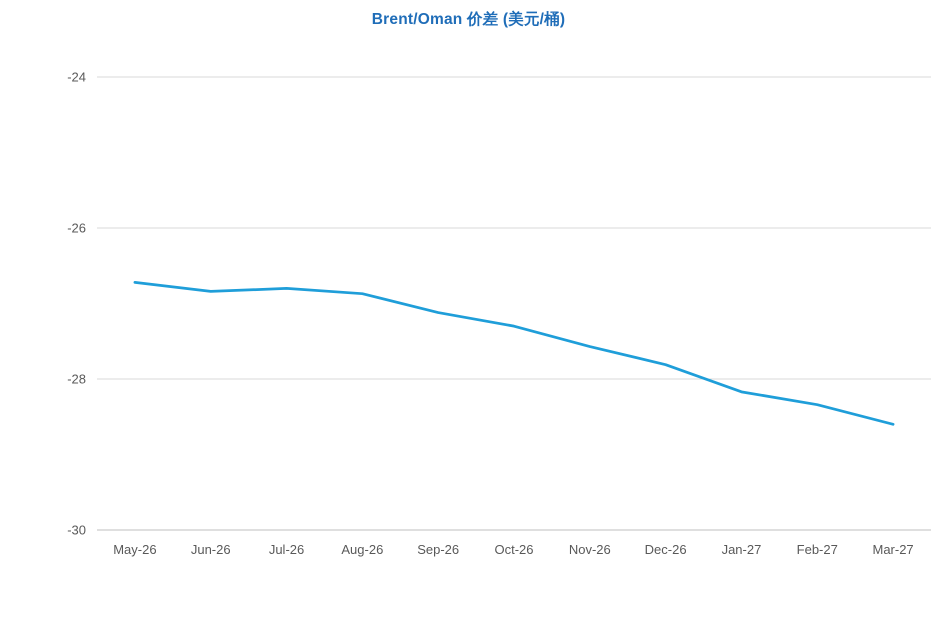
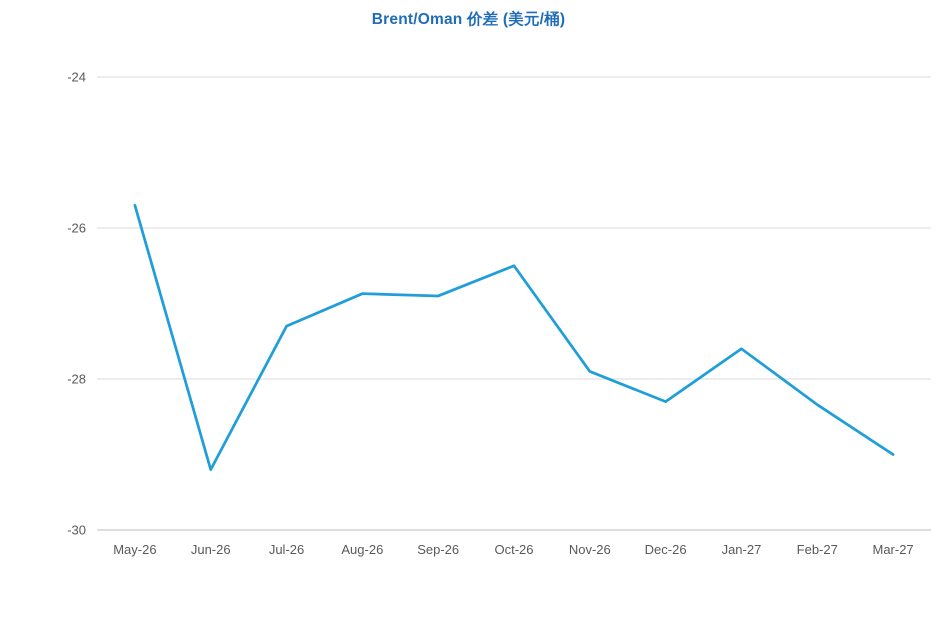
May-26: -26.7 -> -25.7
Jun-26: -26.8 -> -29.2
Jul-26: -26.8 -> -27.3
Sep-26: -27.1 -> -26.9
Oct-26: -27.3 -> -26.5
Nov-26: -27.6 -> -27.9
Dec-26: -27.8 -> -28.3
Jan-27: -28.2 -> -27.6
Mar-27: -28.6 -> -29.0
